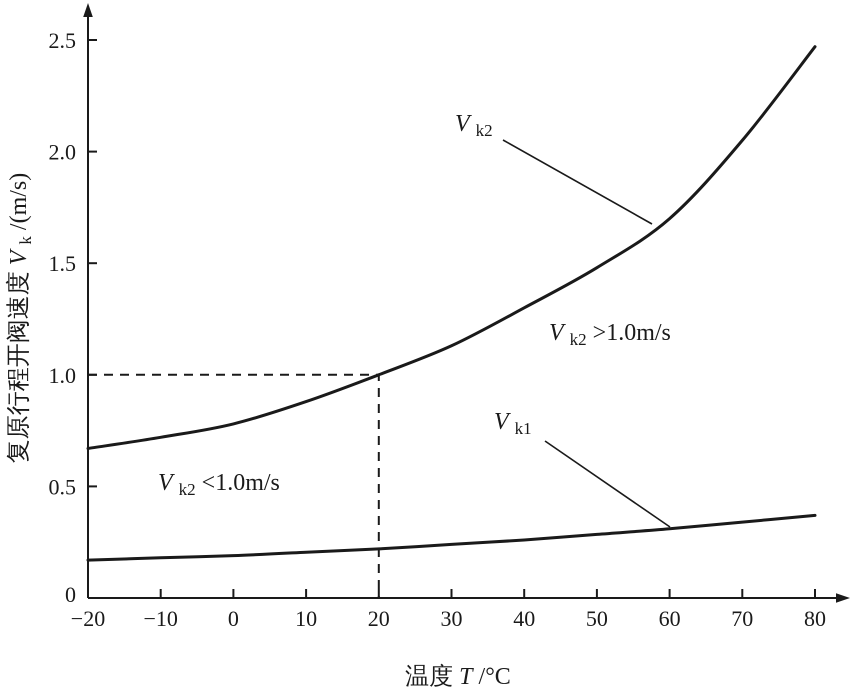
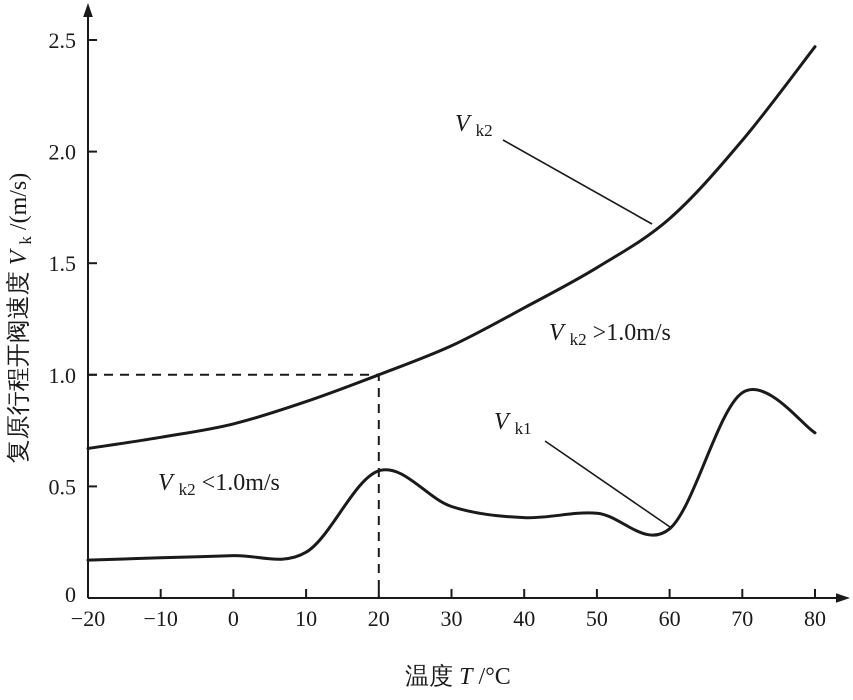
Vk1/20: 0.22 -> 0.57
Vk1/30: 0.24 -> 0.41
Vk1/40: 0.26 -> 0.36
Vk1/50: 0.28 -> 0.38
Vk1/70: 0.34 -> 0.92
Vk1/80: 0.37 -> 0.74
